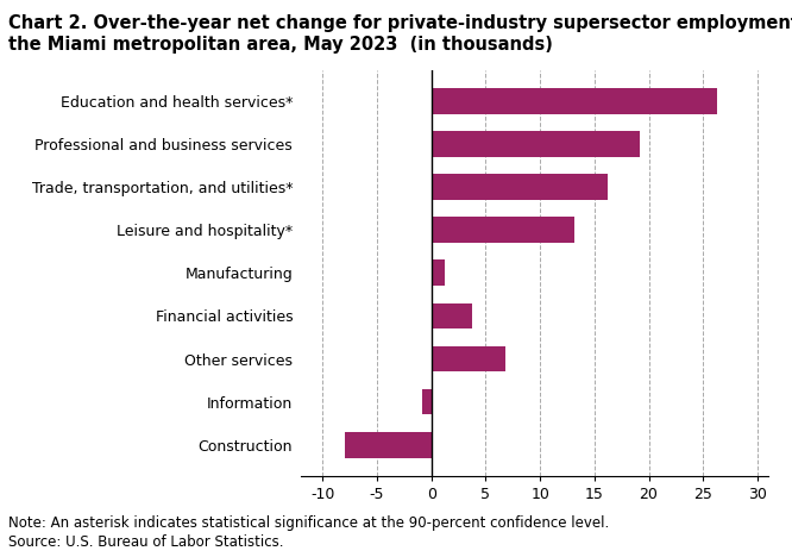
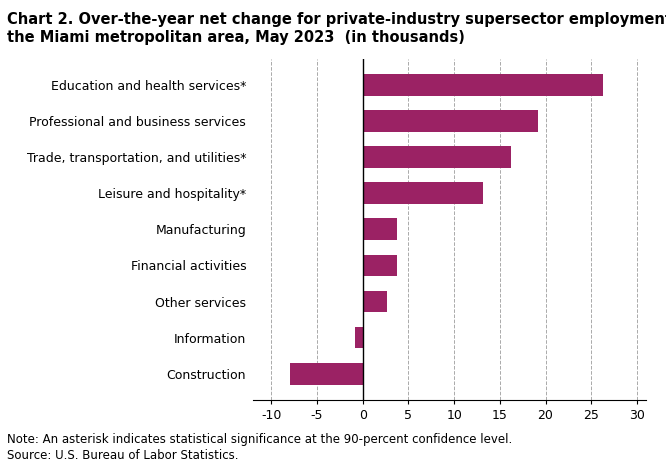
Manufacturing: 1.2 -> 3.8
Other services: 6.8 -> 2.7
